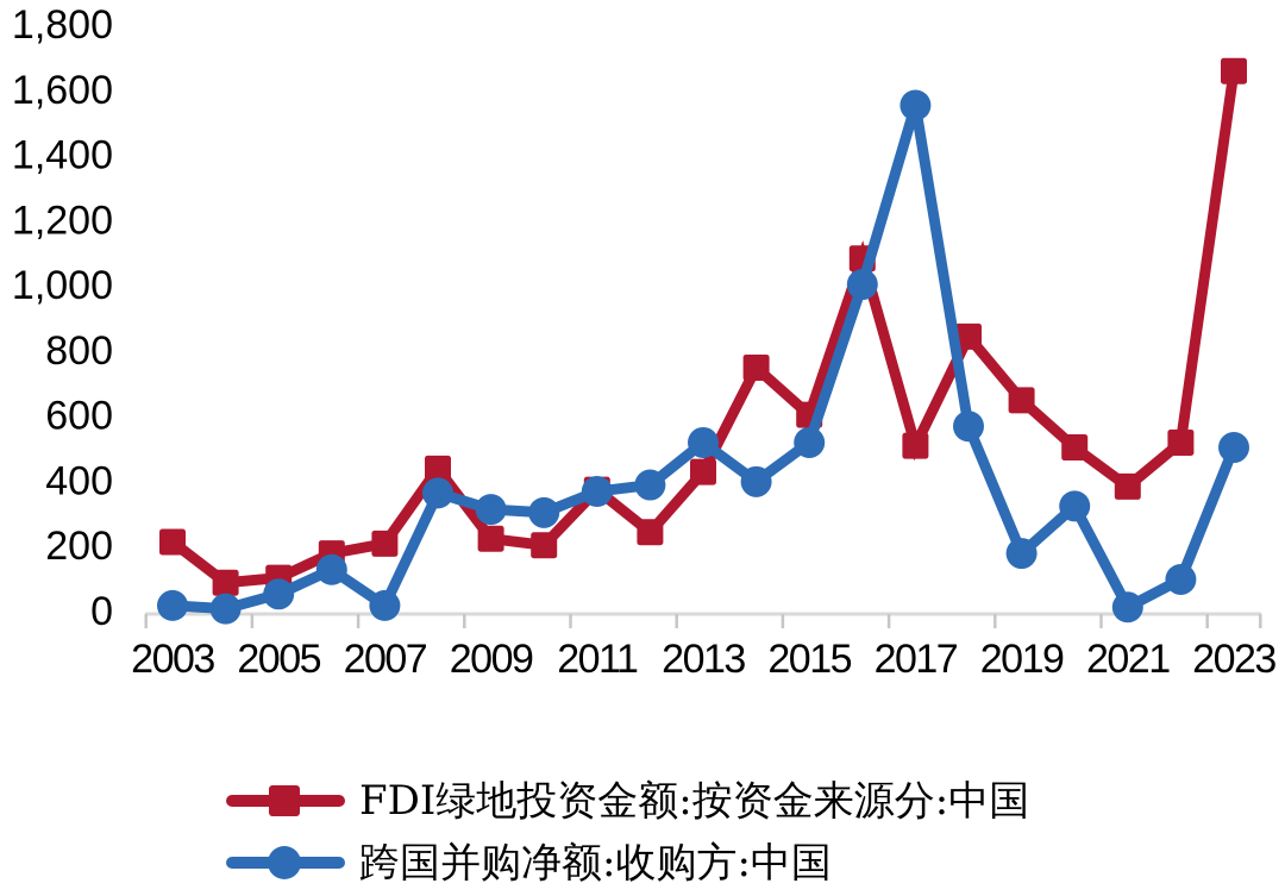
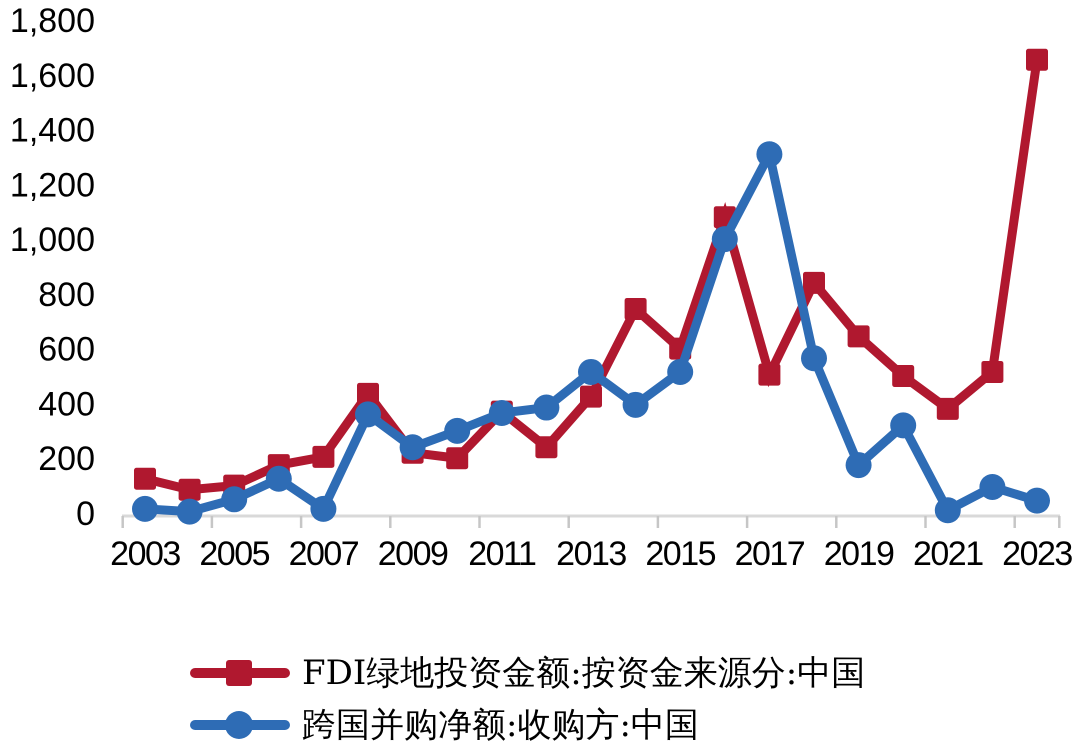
FDI绿地投资金额:按资金来源分:中国/2003: 210 -> 120
跨国并购净额:收购方:中国/2009: 310 -> 240
跨国并购净额:收购方:中国/2017: 1550 -> 1310
跨国并购净额:收购方:中国/2023: 500 -> 40
